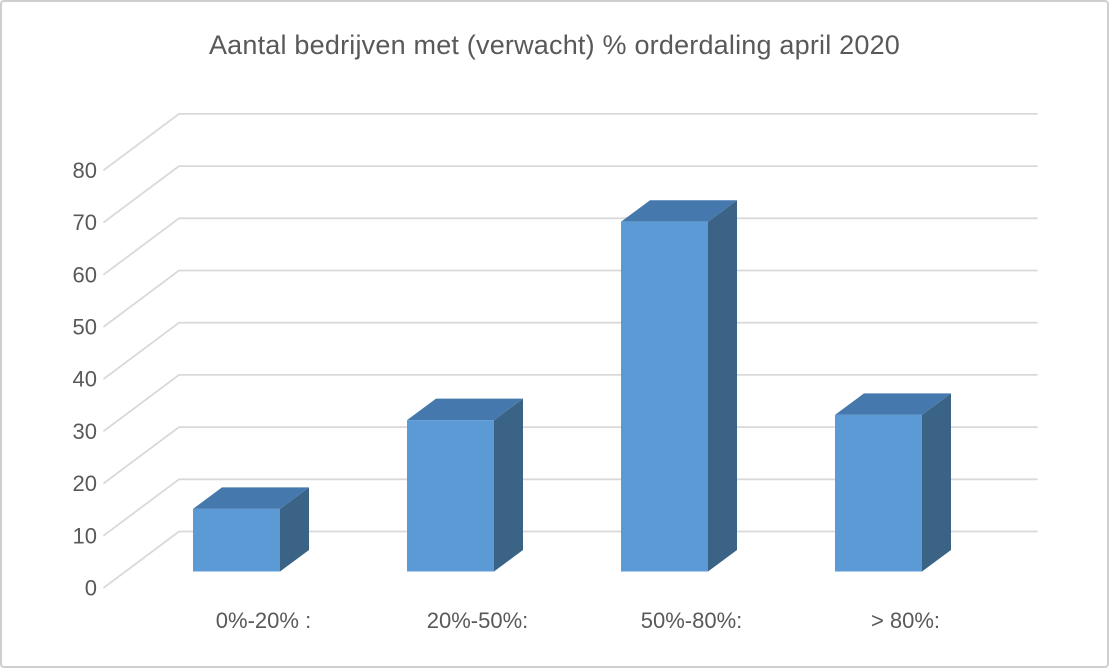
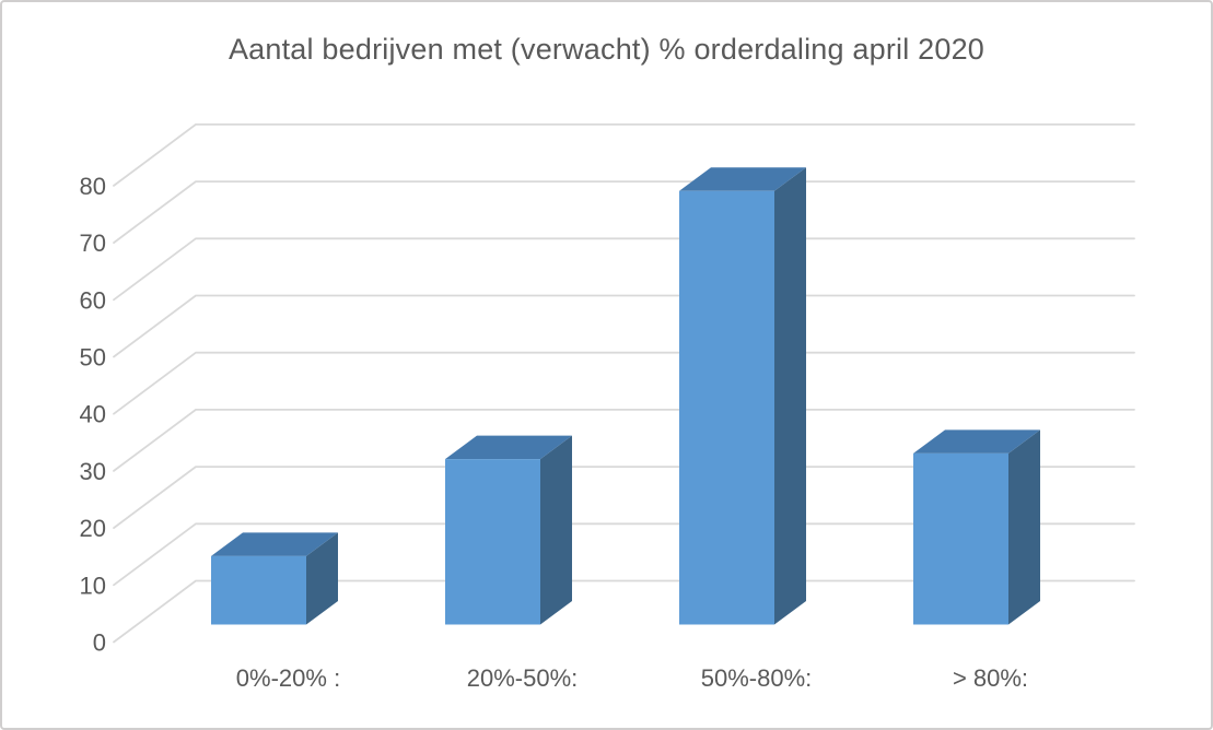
50%-80%:: 67 -> 76
